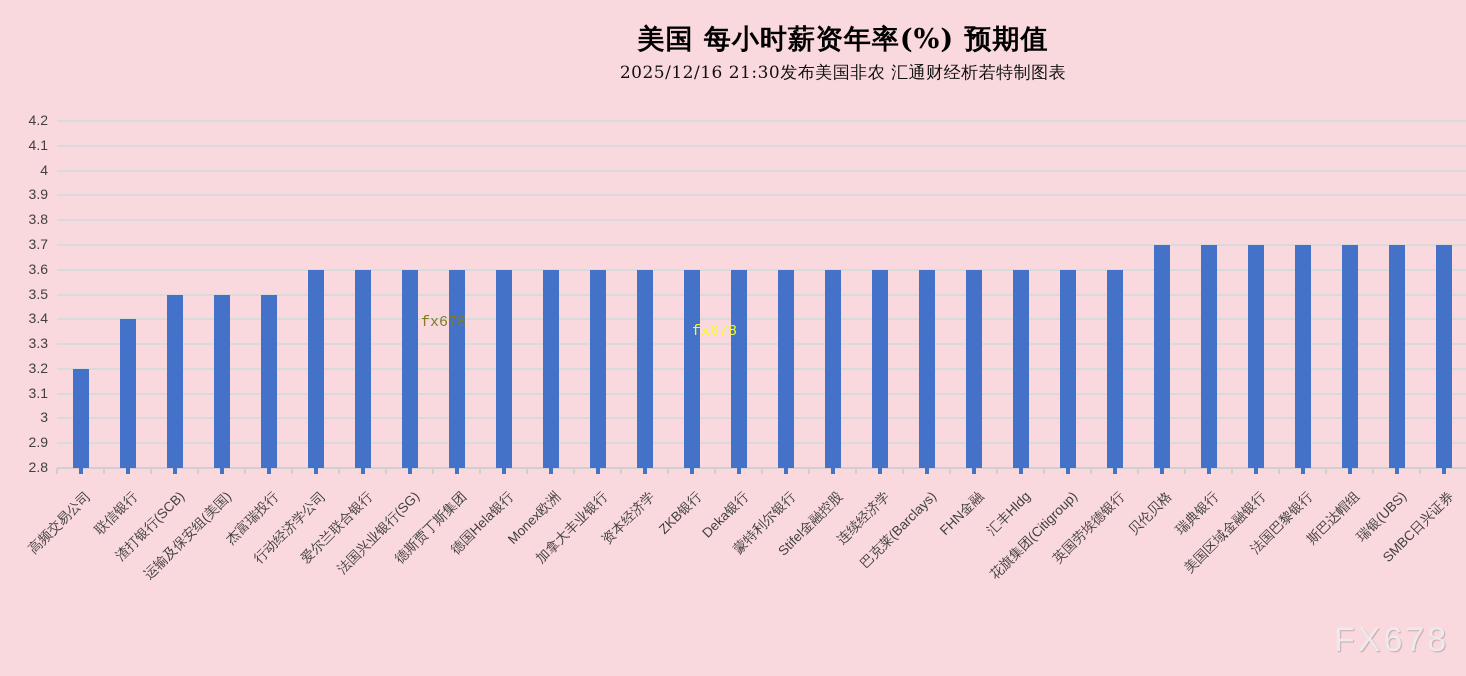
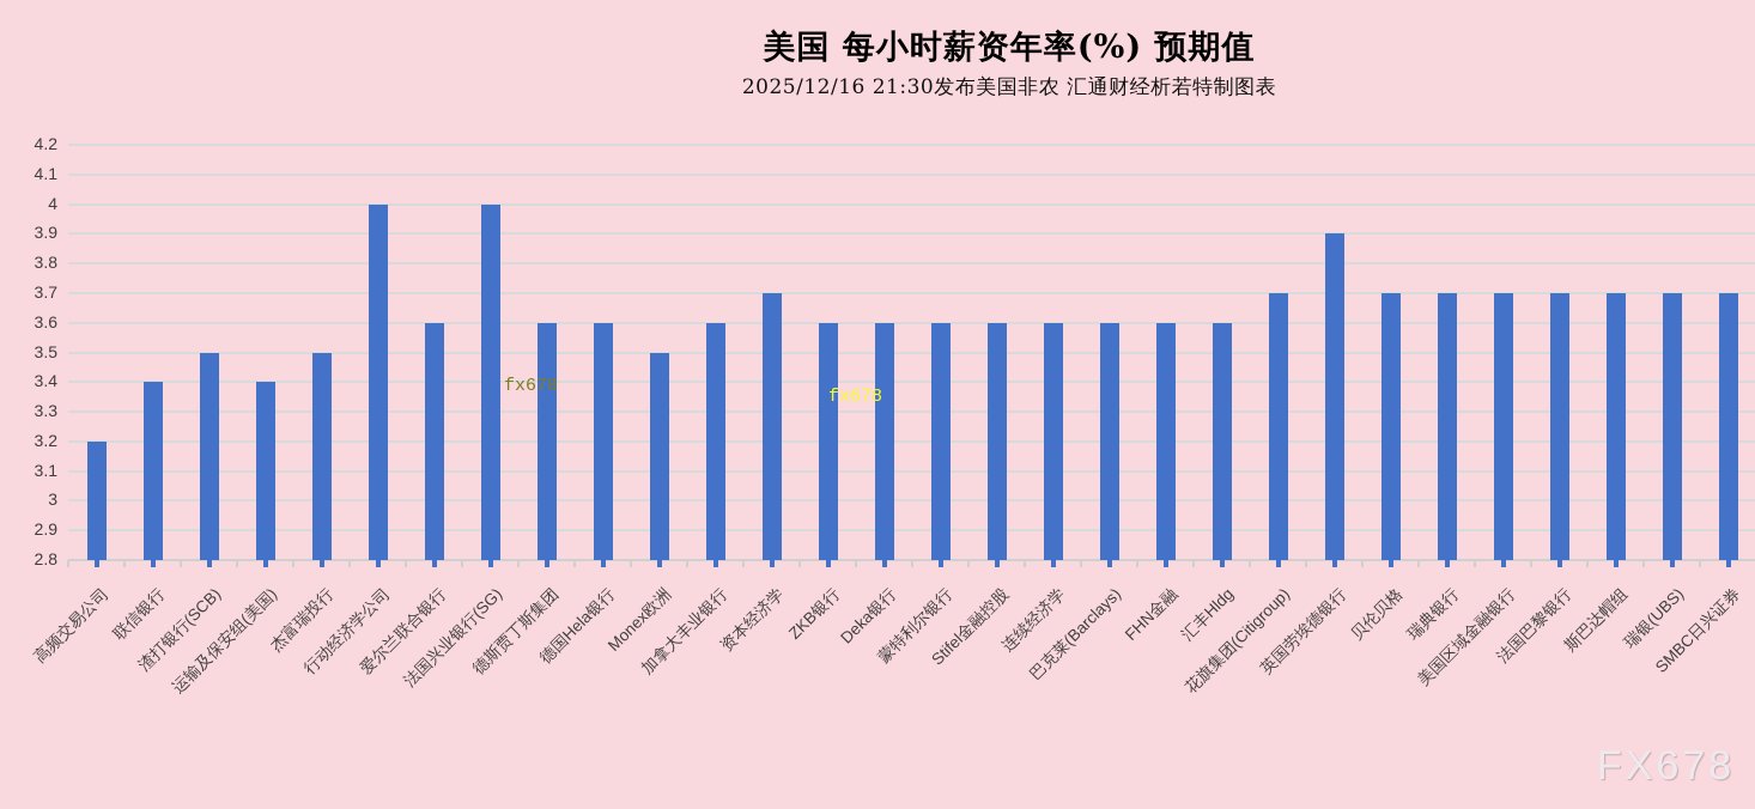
运输及保安组(美国): 3.5 -> 3.4
行动经济学公司: 3.6 -> 4.0
法国兴业银行(SG): 3.6 -> 4.0
Monex欧洲: 3.6 -> 3.5
资本经济学: 3.6 -> 3.7
花旗集团(Citigroup): 3.6 -> 3.7
英国劳埃德银行: 3.6 -> 3.9
